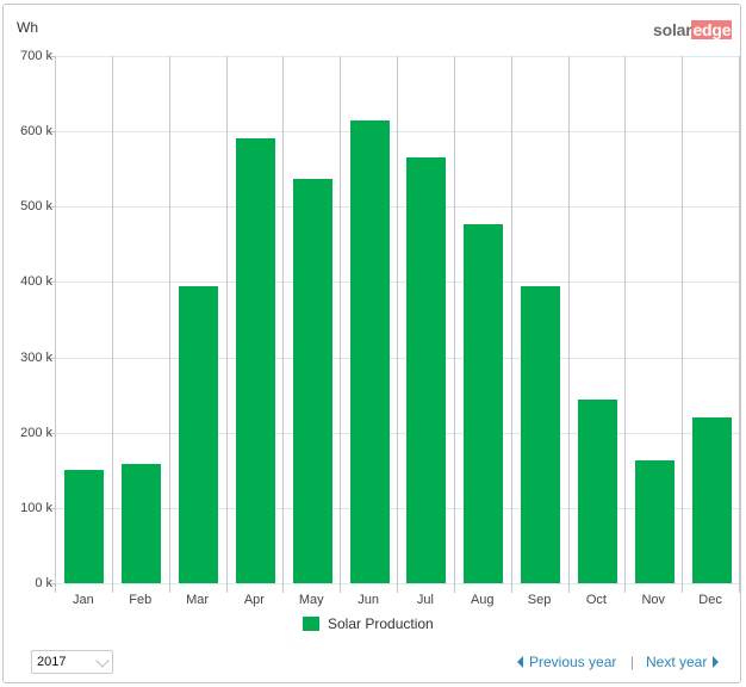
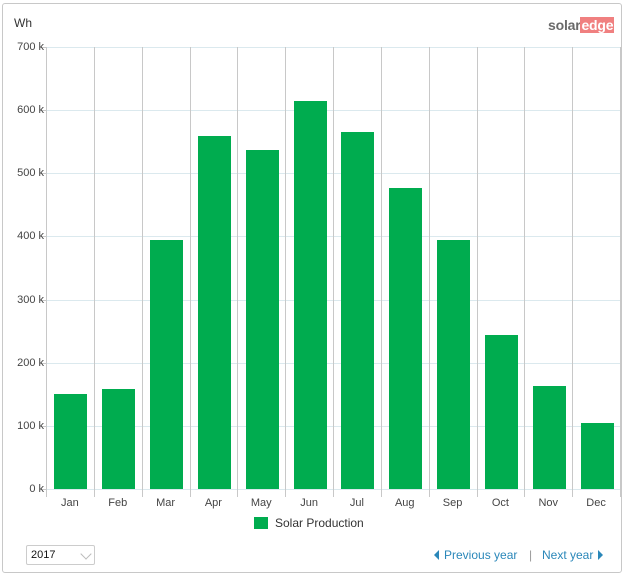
Apr: 590k -> 560k
Dec: 220k -> 100k
